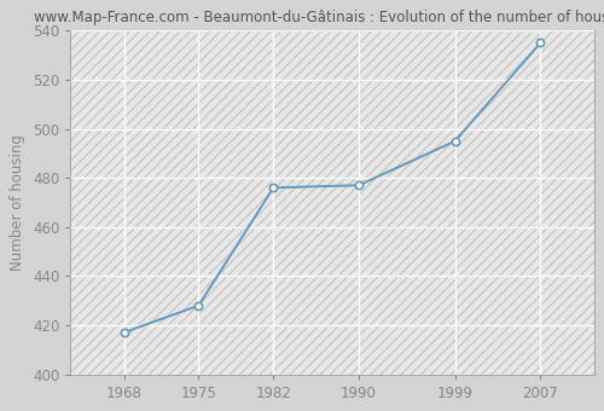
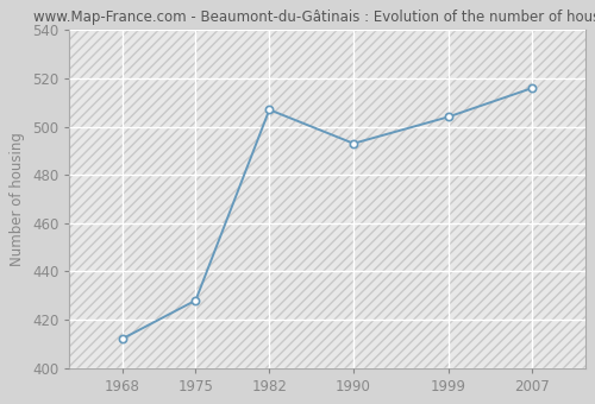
1968: 417 -> 412
1982: 476 -> 507
1990: 477 -> 493
1999: 495 -> 504
2007: 535 -> 516
